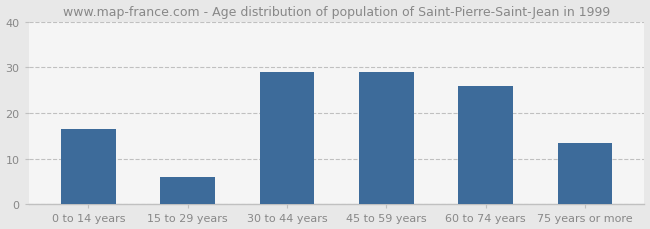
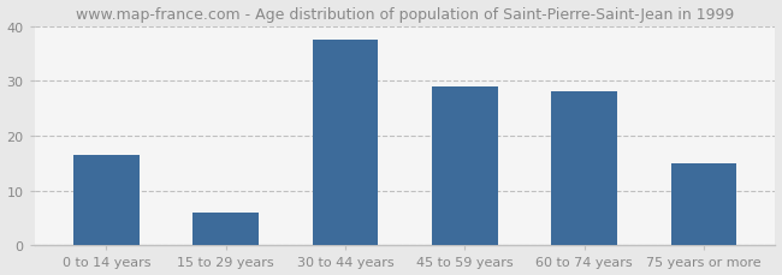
30 to 44 years: 29.0 -> 37.5
60 to 74 years: 26.0 -> 28.0
75 years or more: 13.5 -> 15.0
